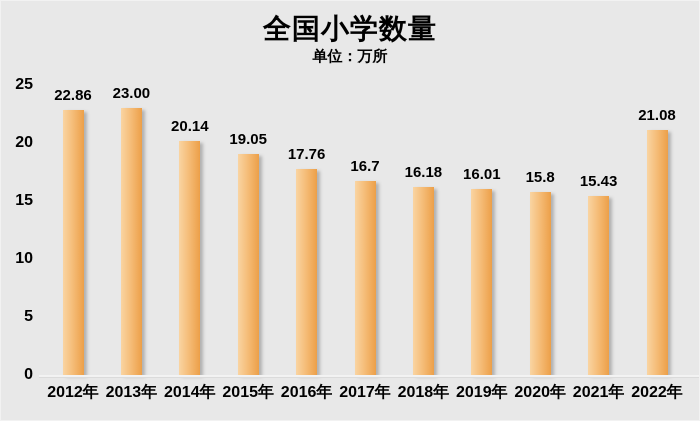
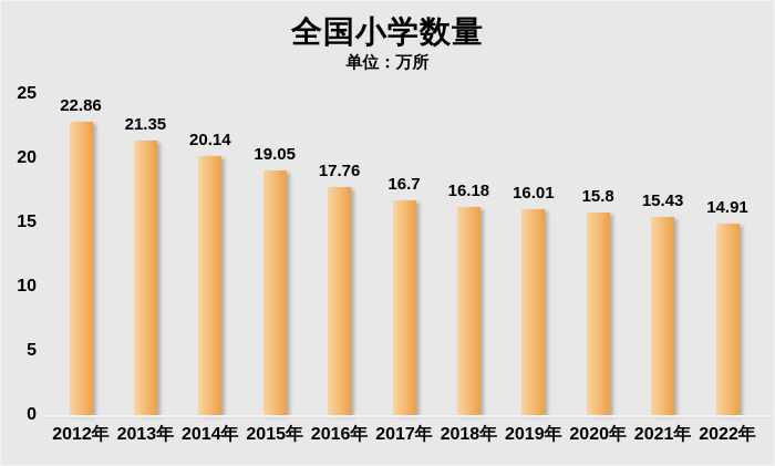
2013年: 23.00 -> 21.35
2022年: 21.08 -> 14.91
